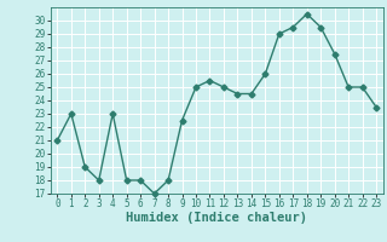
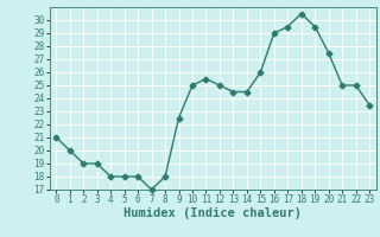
1: 23.0 -> 20.0
3: 18.0 -> 19.0
4: 23.0 -> 18.0
